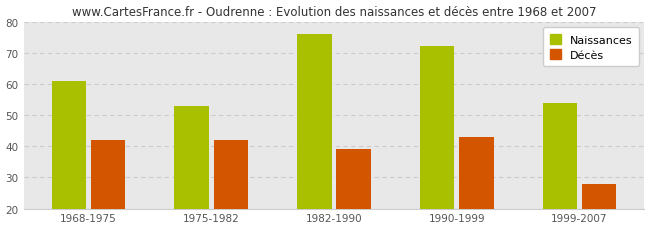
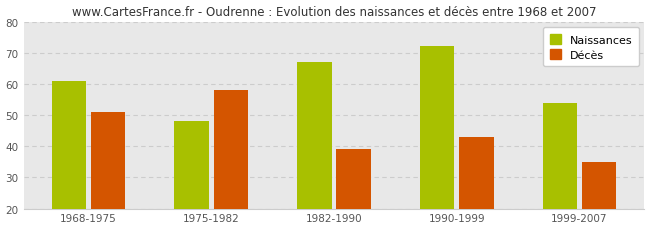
Décès/1968-1975: 42 -> 51
Naissances/1975-1982: 53 -> 48
Décès/1975-1982: 42 -> 58
Naissances/1982-1990: 76 -> 67
Décès/1999-2007: 28 -> 35
